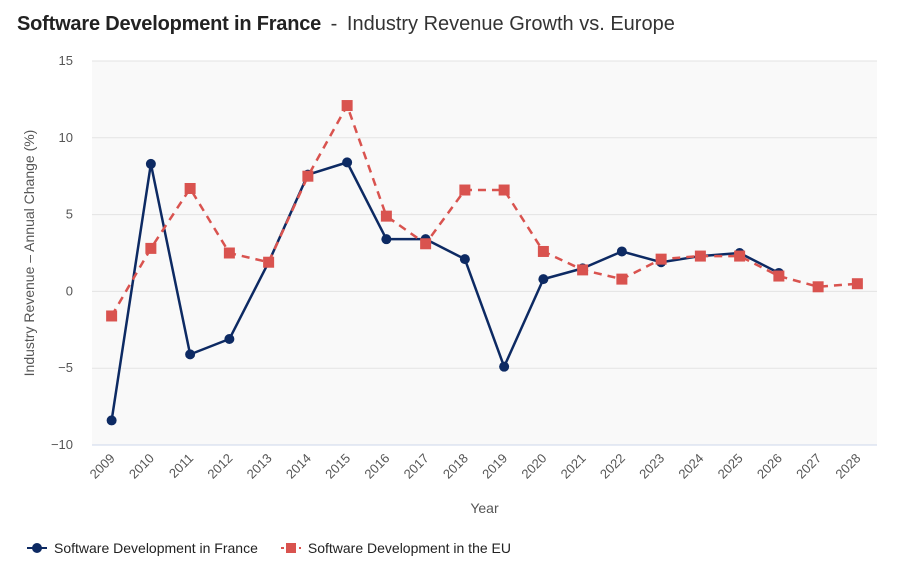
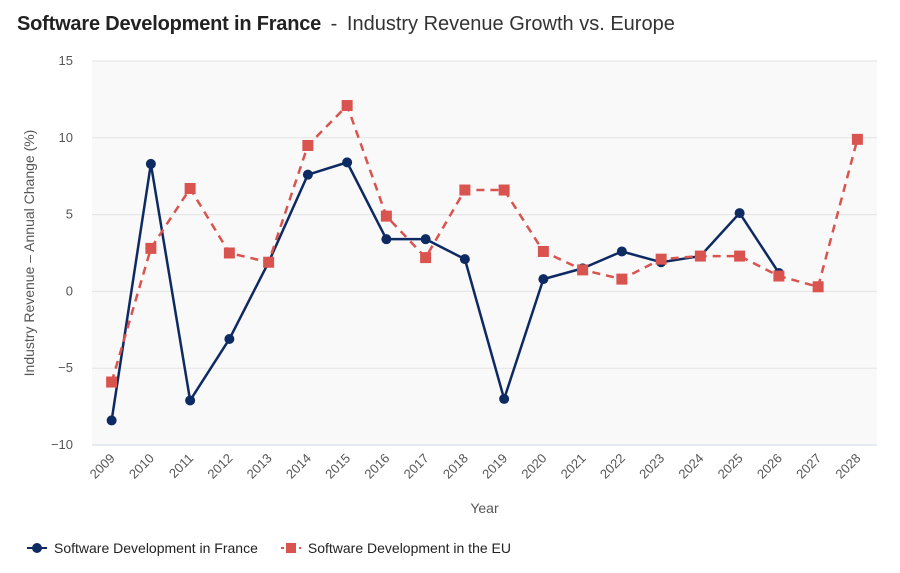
Software Development in the EU/2009: -1.6 -> -5.9
Software Development in France/2011: -4.1 -> -7.1
Software Development in the EU/2014: 7.5 -> 9.5
Software Development in the EU/2017: 3.1 -> 2.2
Software Development in France/2019: -4.9 -> -7.0
Software Development in France/2025: 2.5 -> 5.1
Software Development in the EU/2028: 0.5 -> 9.9
